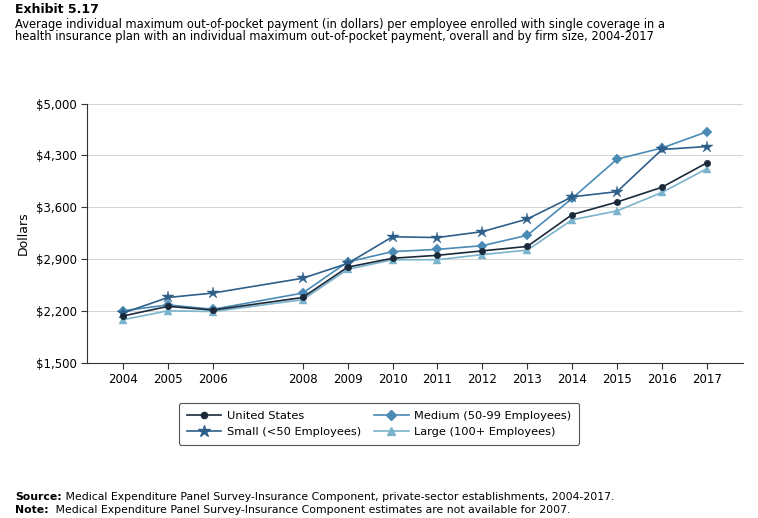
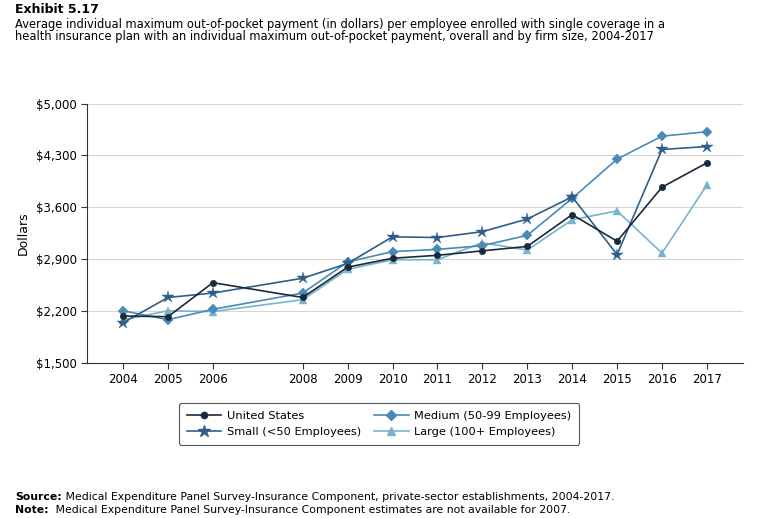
Small (<50 Employees)/2004: $2,170 -> $2,040
United States/2005: $2,260 -> $2,120
Medium (50-99 Employees)/2005: $2,280 -> $2,080
United States/2006: $2,210 -> $2,580
Large (100+ Employees)/2012: $2,960 -> $3,120
United States/2015: $3,670 -> $3,140
Small (<50 Employees)/2015: $3,810 -> $2,960
Medium (50-99 Employees)/2016: $4,400 -> $4,560
Large (100+ Employees)/2016: $3,800 -> $2,980
Large (100+ Employees)/2017: $4,120 -> $3,900
